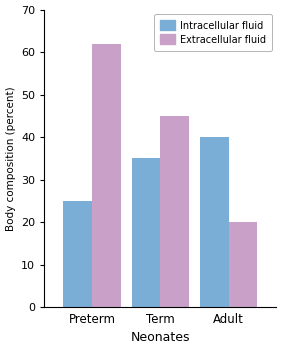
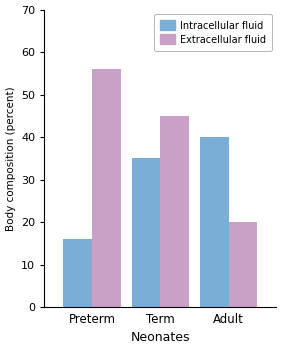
Intracellular fluid/Preterm: 25 -> 16
Extracellular fluid/Preterm: 62 -> 56
